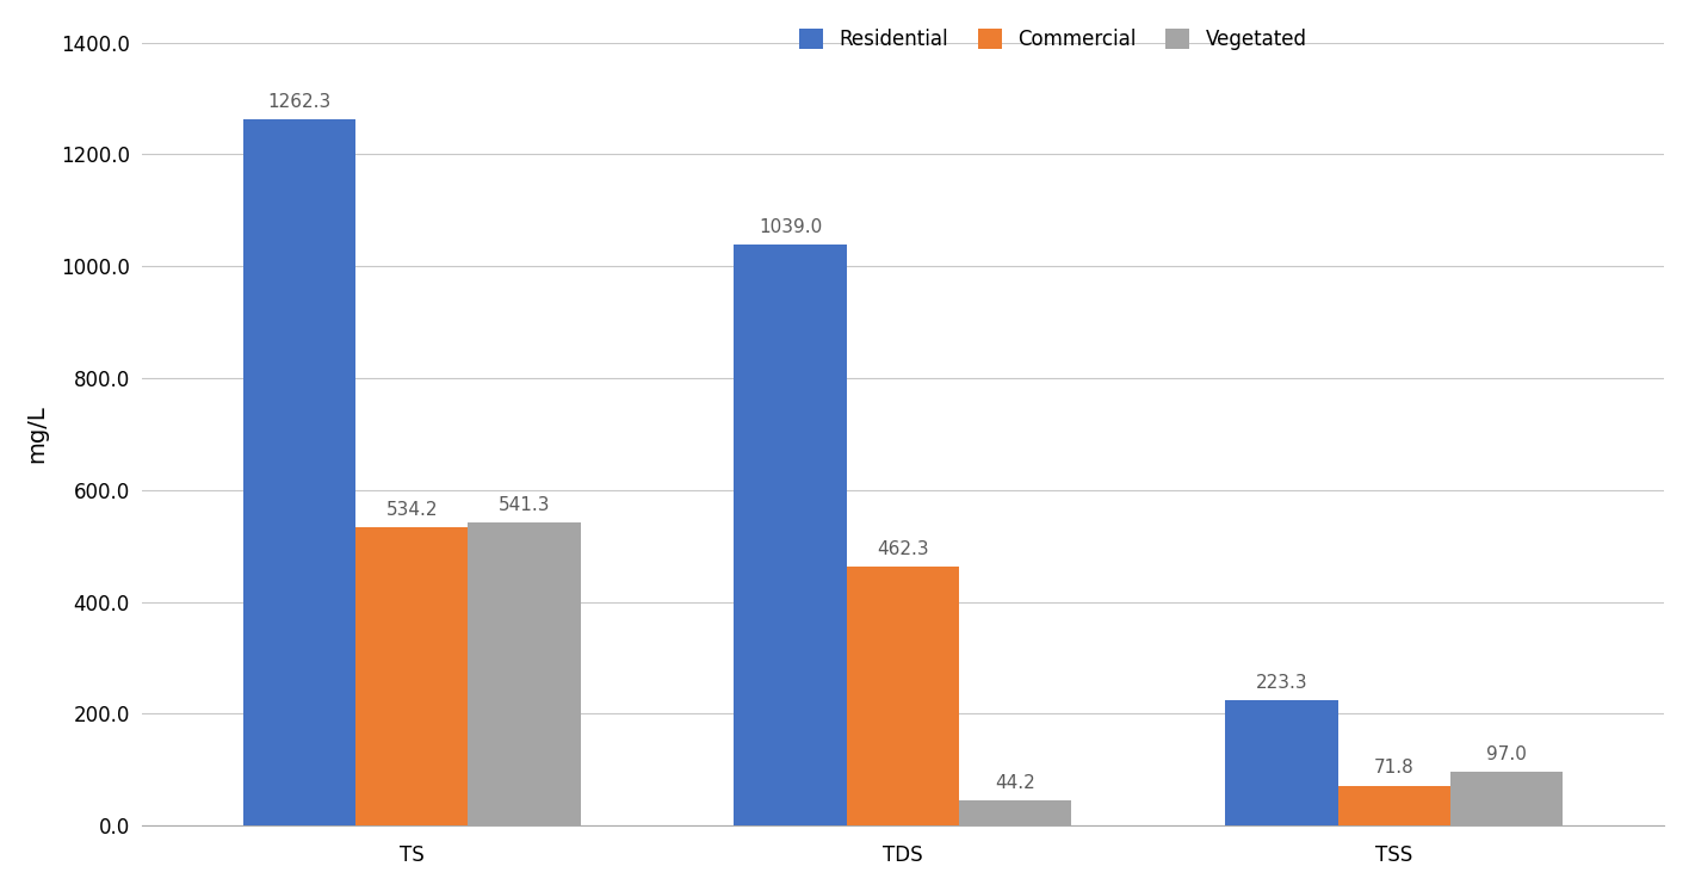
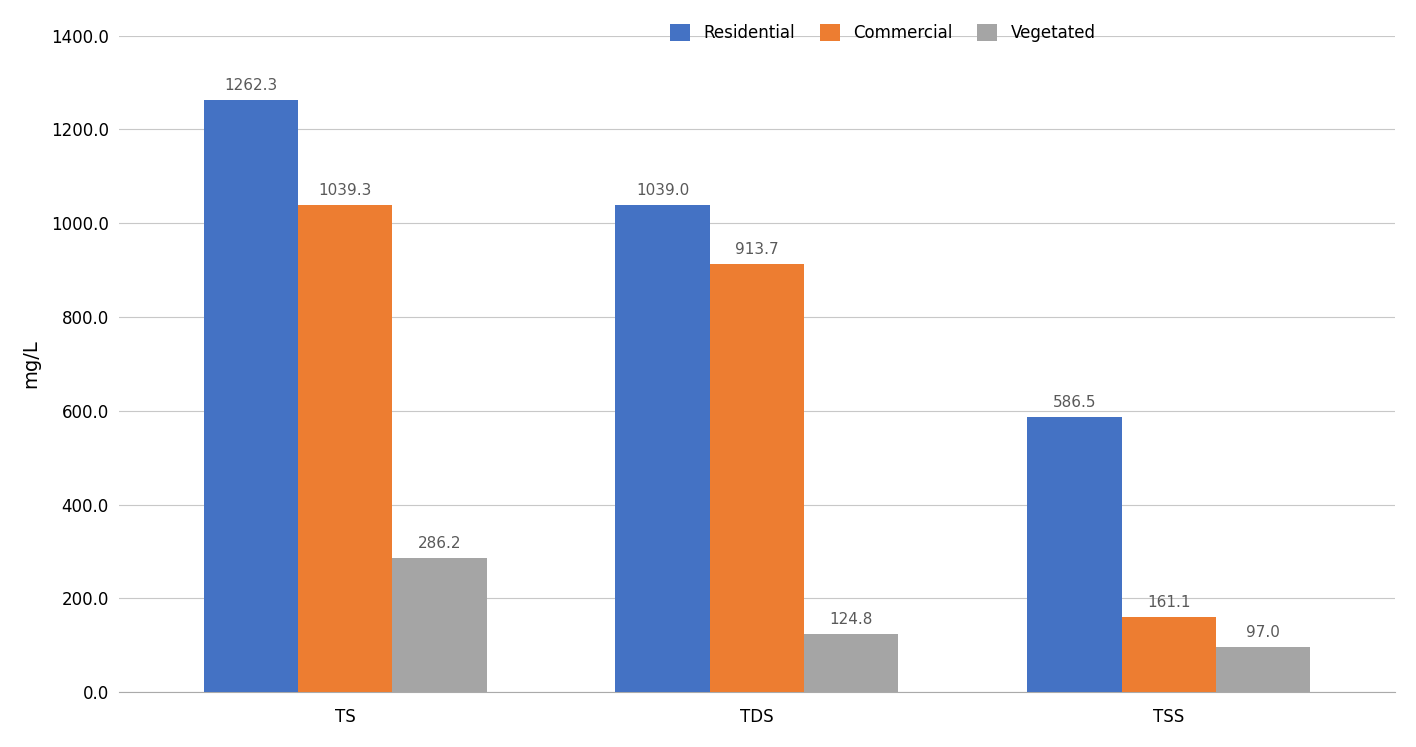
Commercial/TS: 534.2 -> 1039.3
Vegetated/TS: 541.3 -> 286.2
Commercial/TDS: 462.3 -> 913.7
Vegetated/TDS: 44.2 -> 124.8
Residential/TSS: 223.3 -> 586.5
Commercial/TSS: 71.8 -> 161.1
